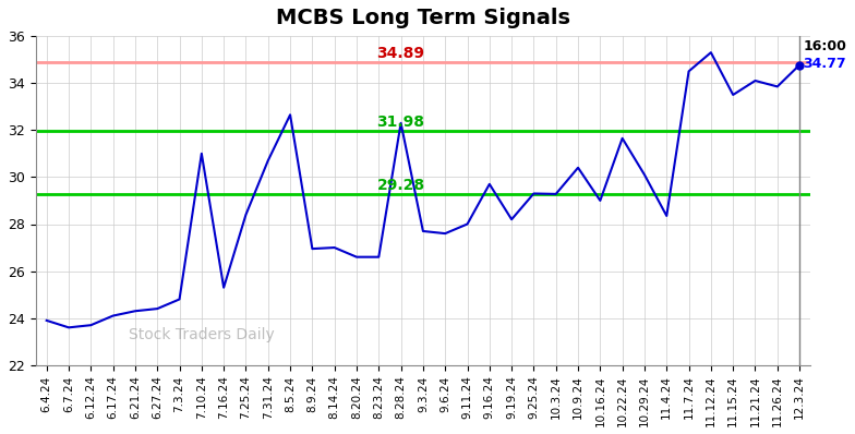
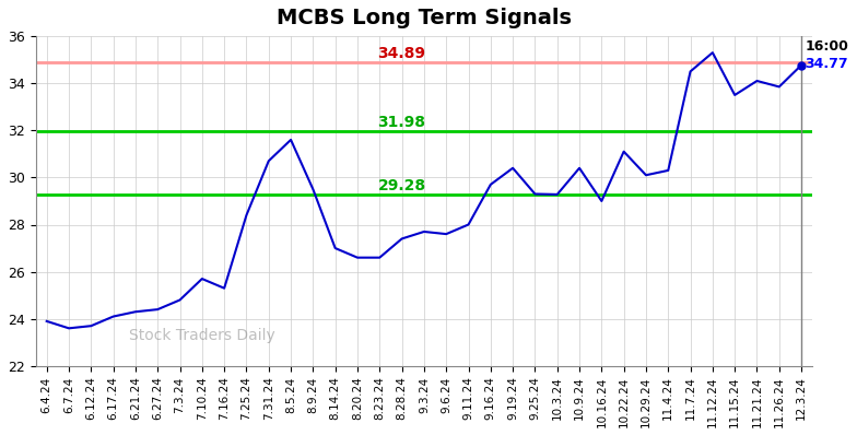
7.10.24: 31.00 -> 25.70
8.5.24: 32.65 -> 31.60
8.9.24: 26.95 -> 29.50
8.28.24: 32.30 -> 27.40
9.19.24: 28.20 -> 30.40
10.22.24: 31.65 -> 31.10
11.4.24: 28.35 -> 30.30
